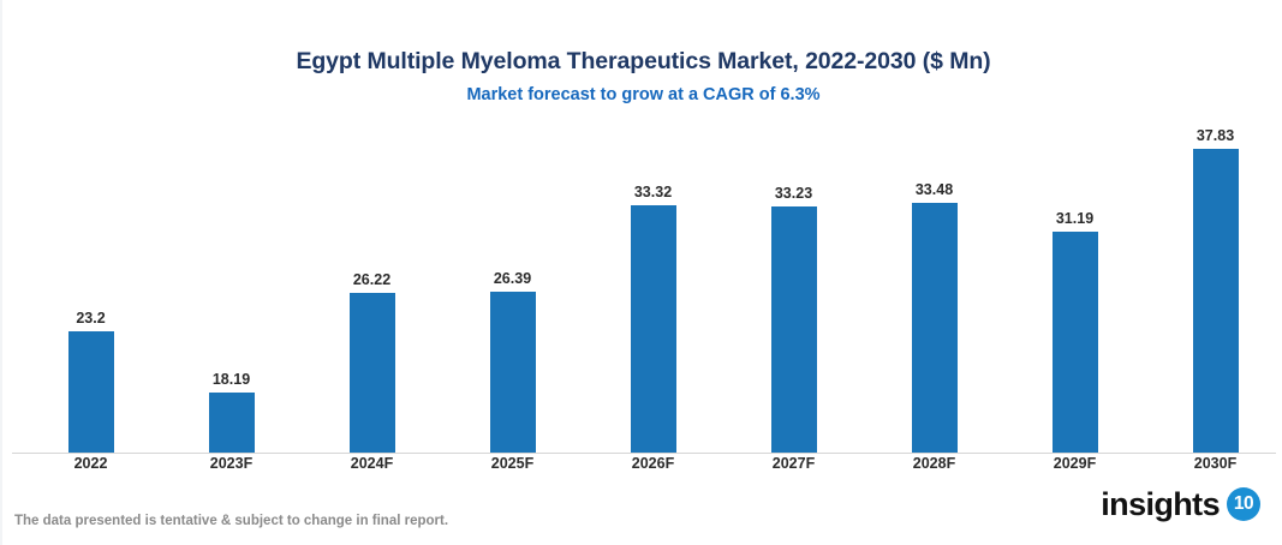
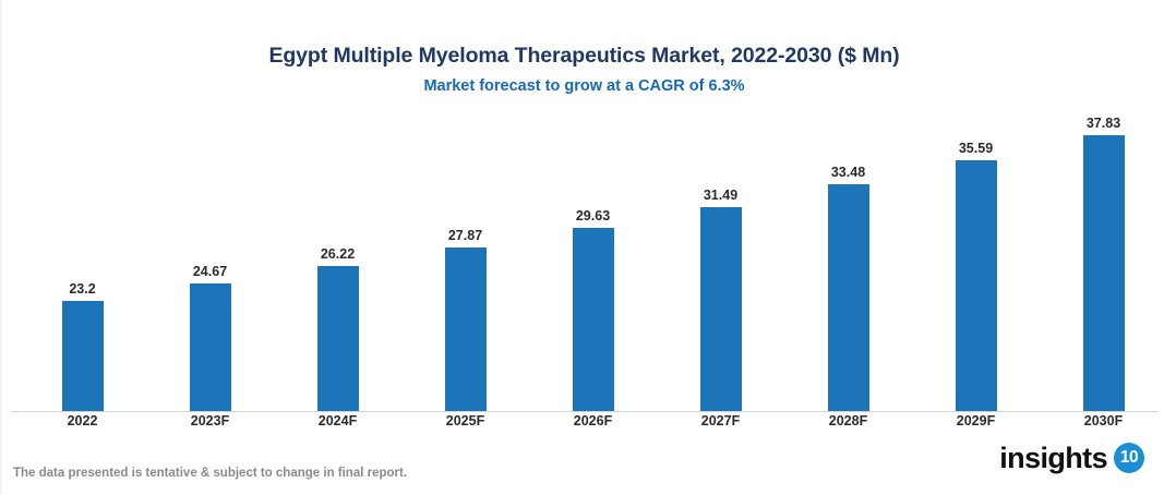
2023F: 18.19 -> 24.67
2025F: 26.39 -> 27.87
2026F: 33.32 -> 29.63
2027F: 33.23 -> 31.49
2029F: 31.19 -> 35.59
